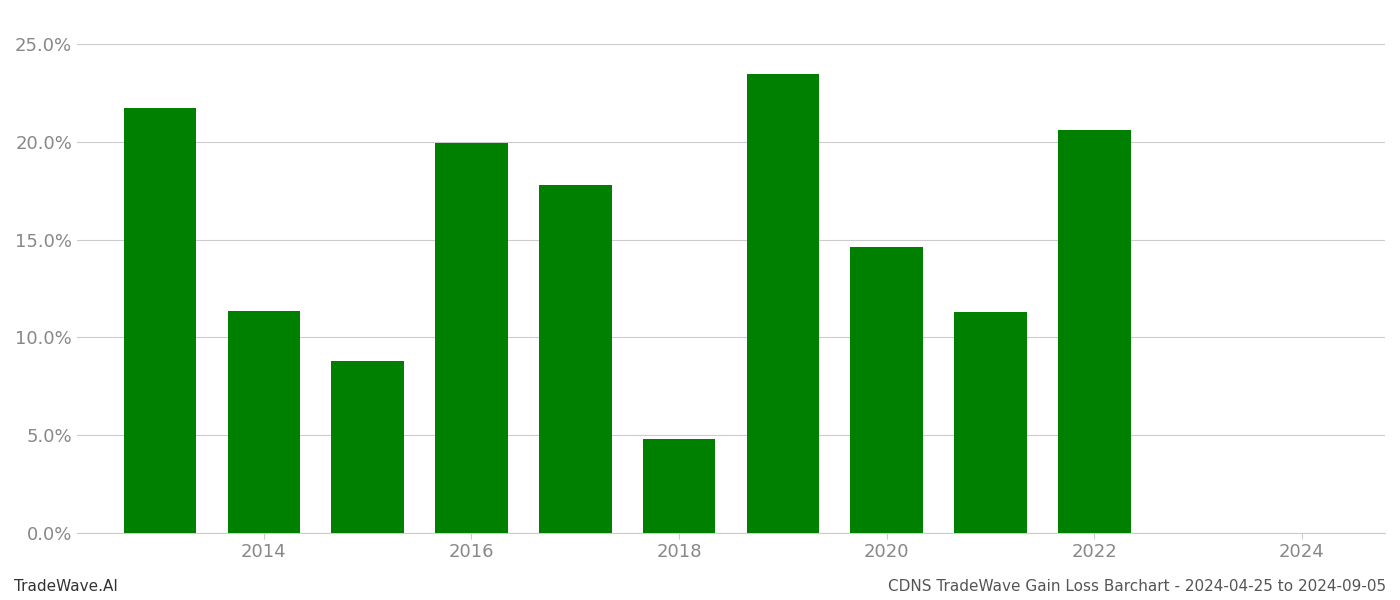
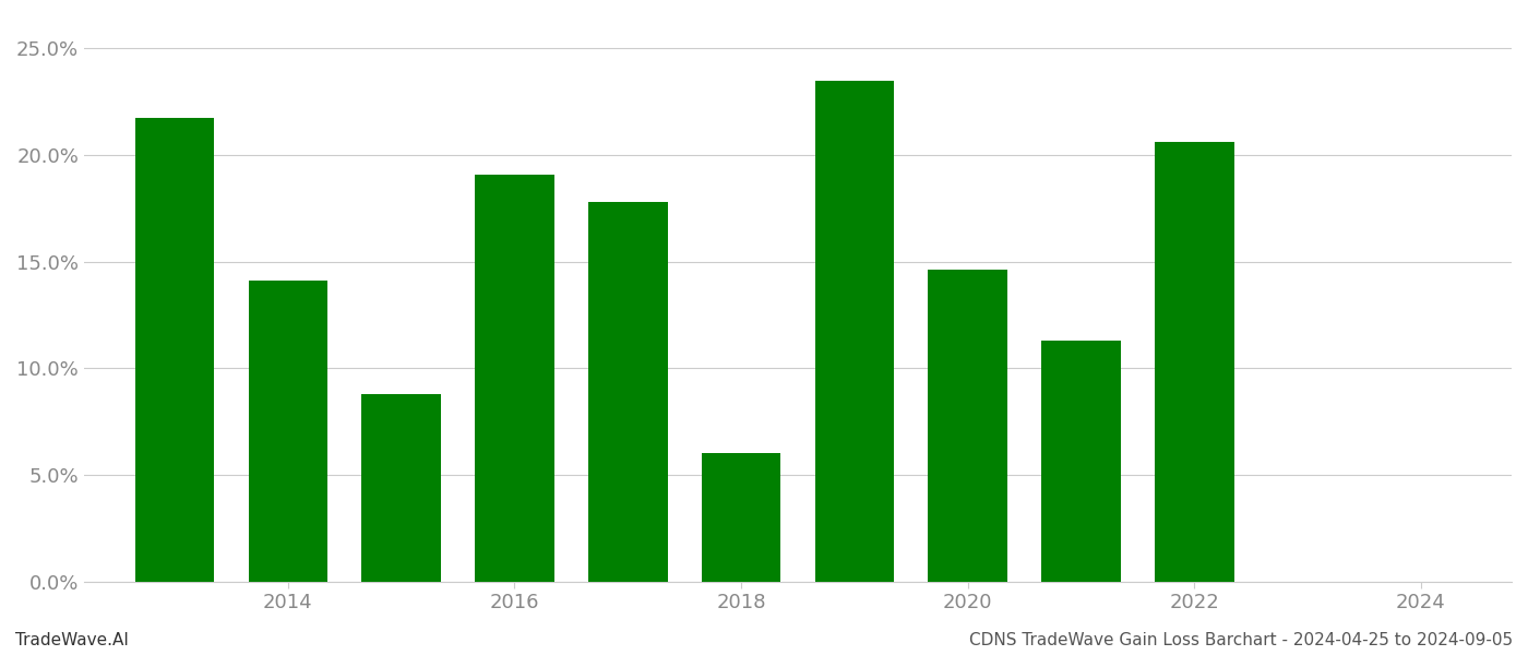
2014: 11.4% -> 14.1%
2016: 20.0% -> 19.1%
2018: 4.8% -> 6.0%
